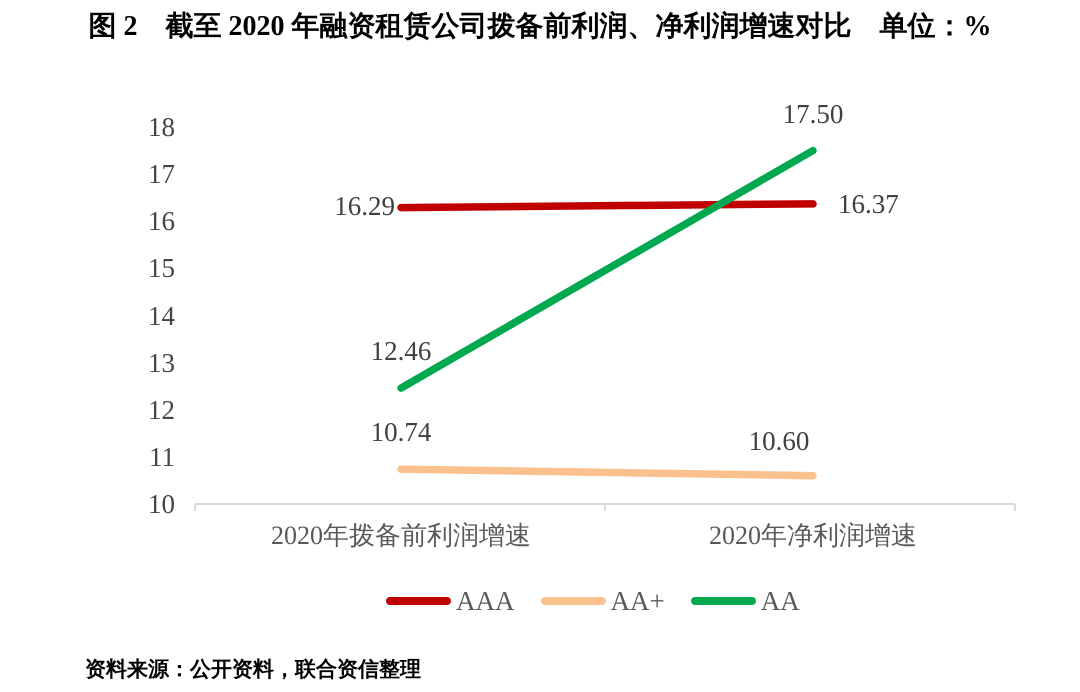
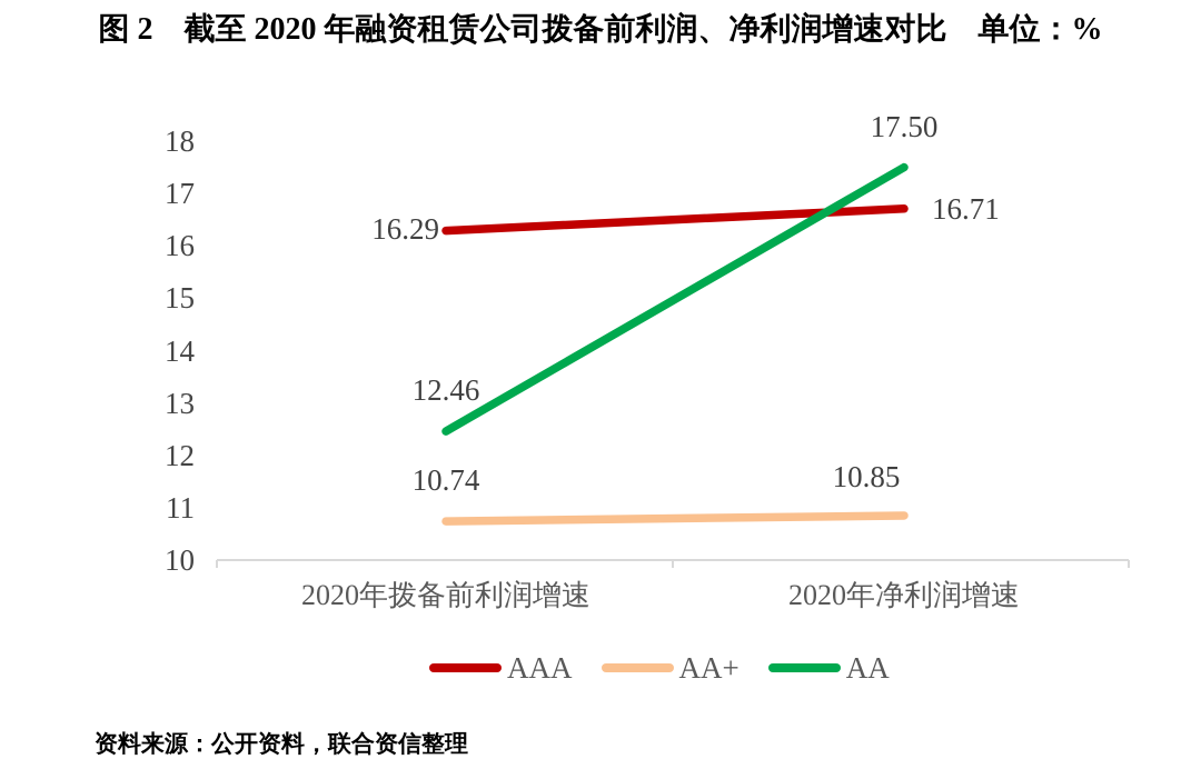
AAA/2020年净利润增速: 16.37 -> 16.71
AA+/2020年净利润增速: 10.60 -> 10.85
